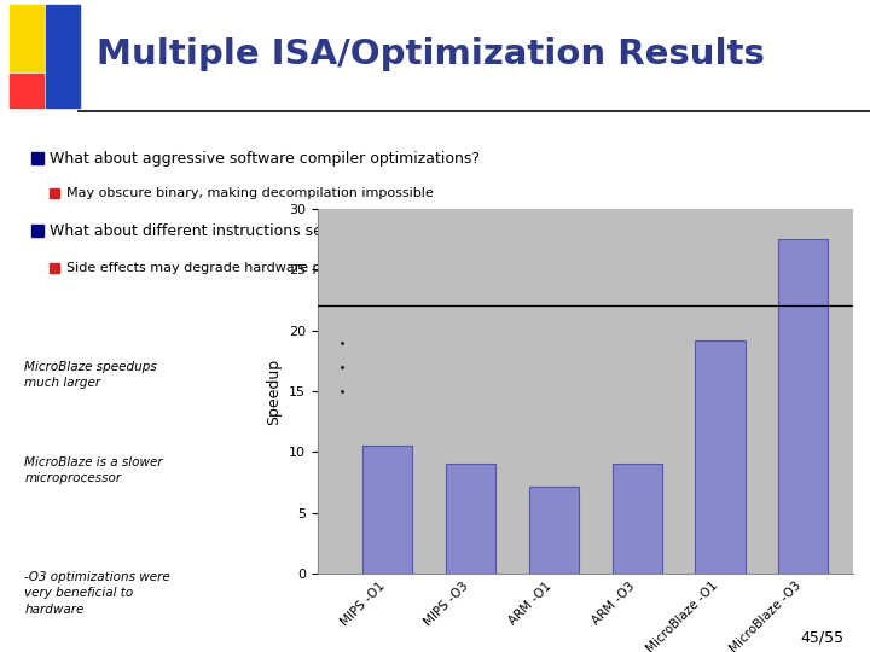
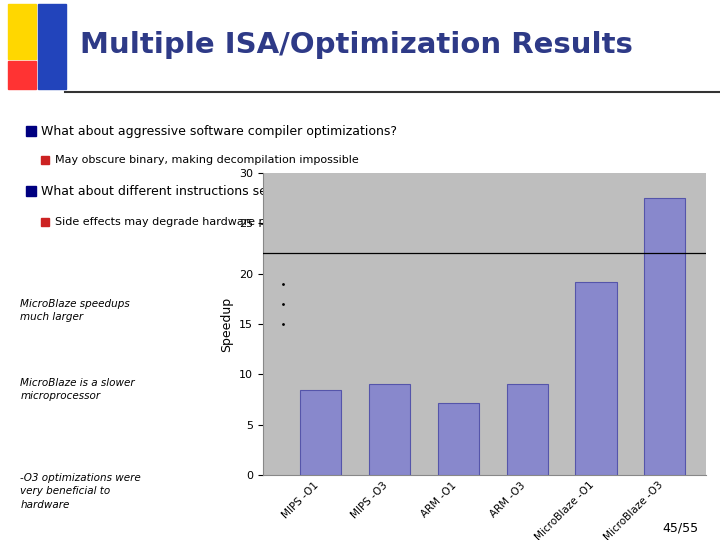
MIPS -O1: 10.5 -> 8.5
